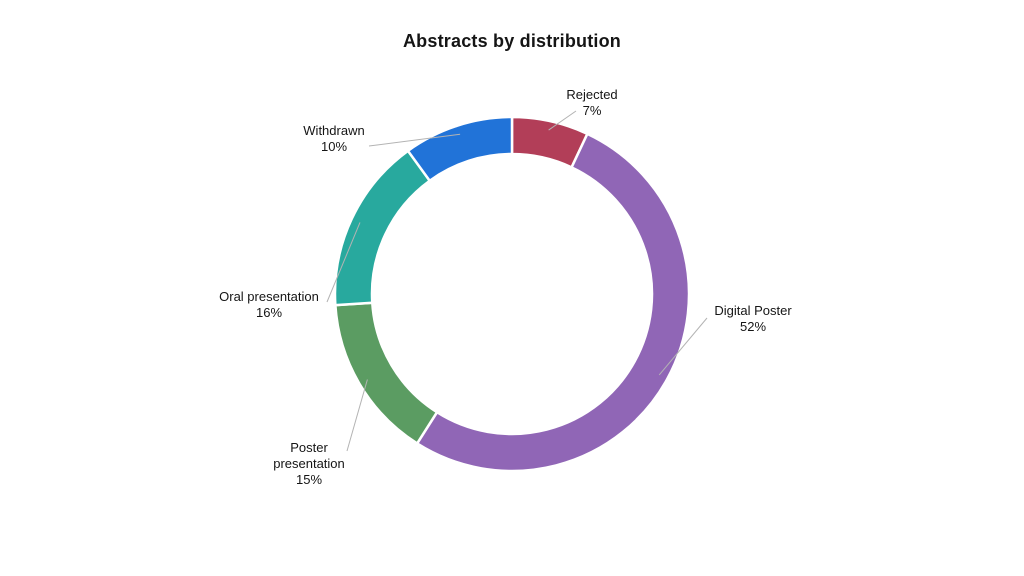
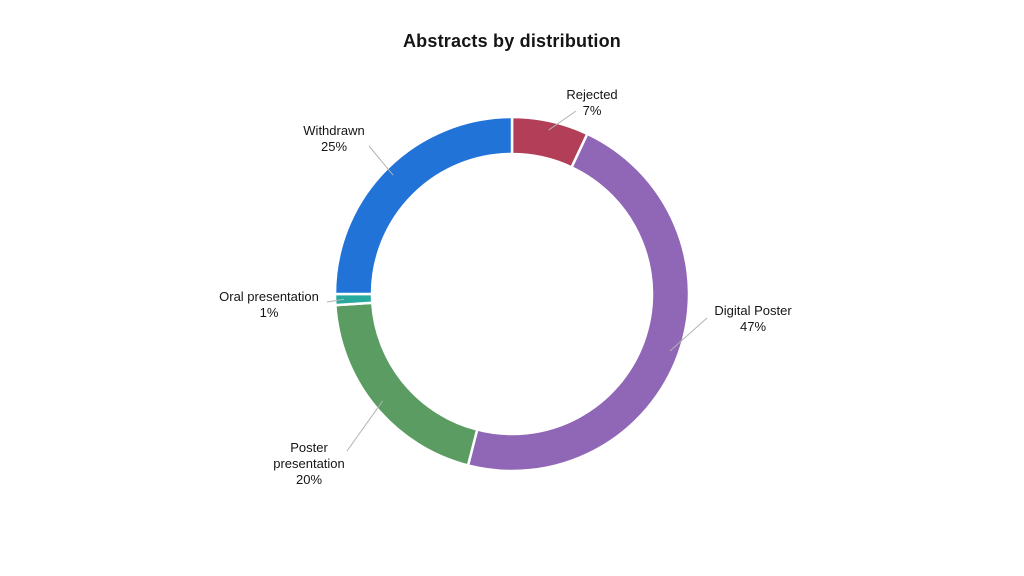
Digital Poster: 52% -> 47%
Poster presentation: 15% -> 20%
Oral presentation: 16% -> 1%
Withdrawn: 10% -> 25%
